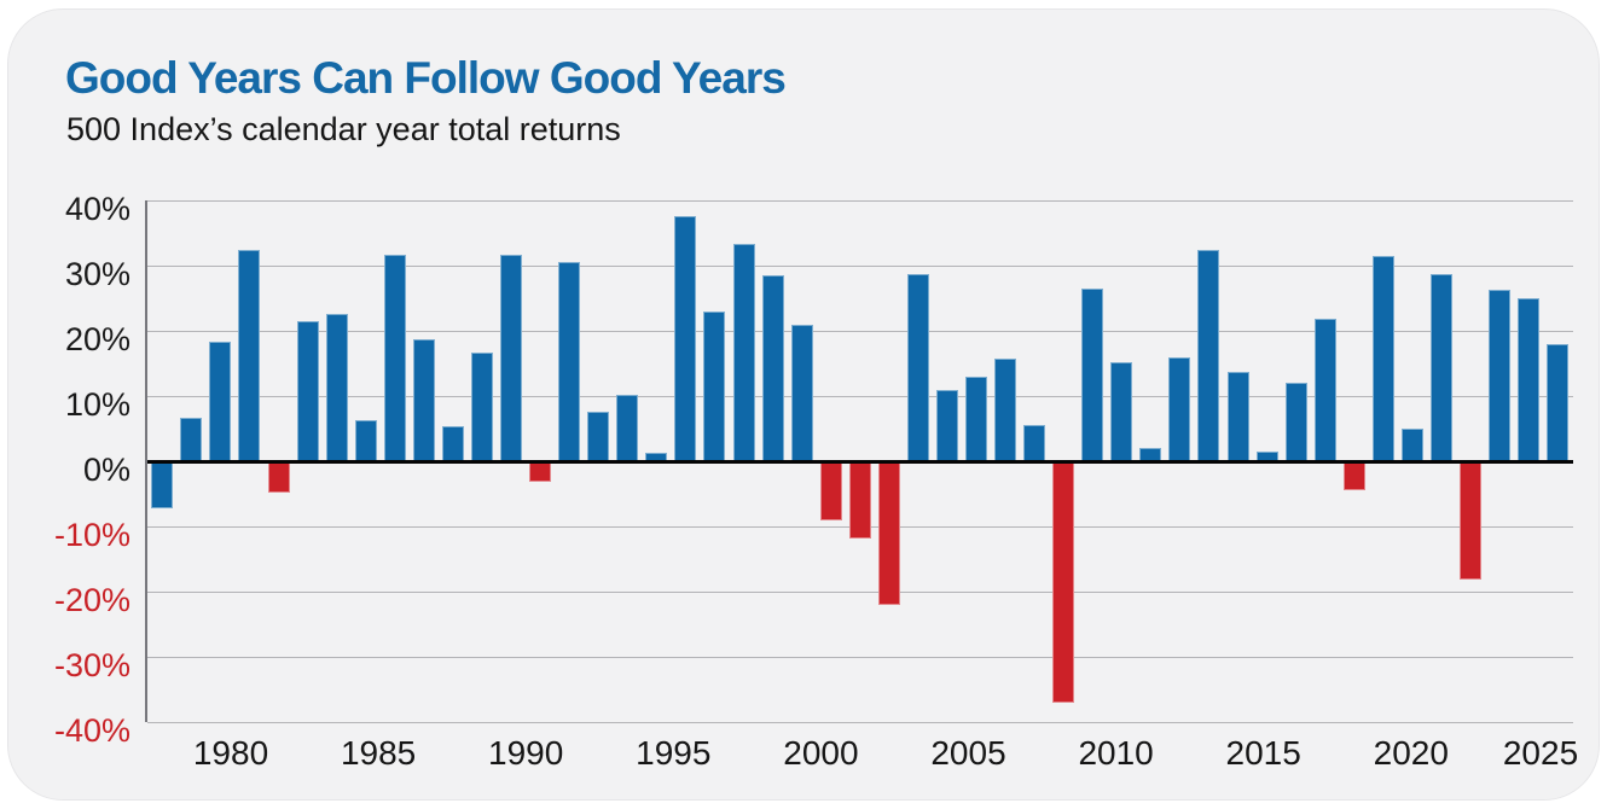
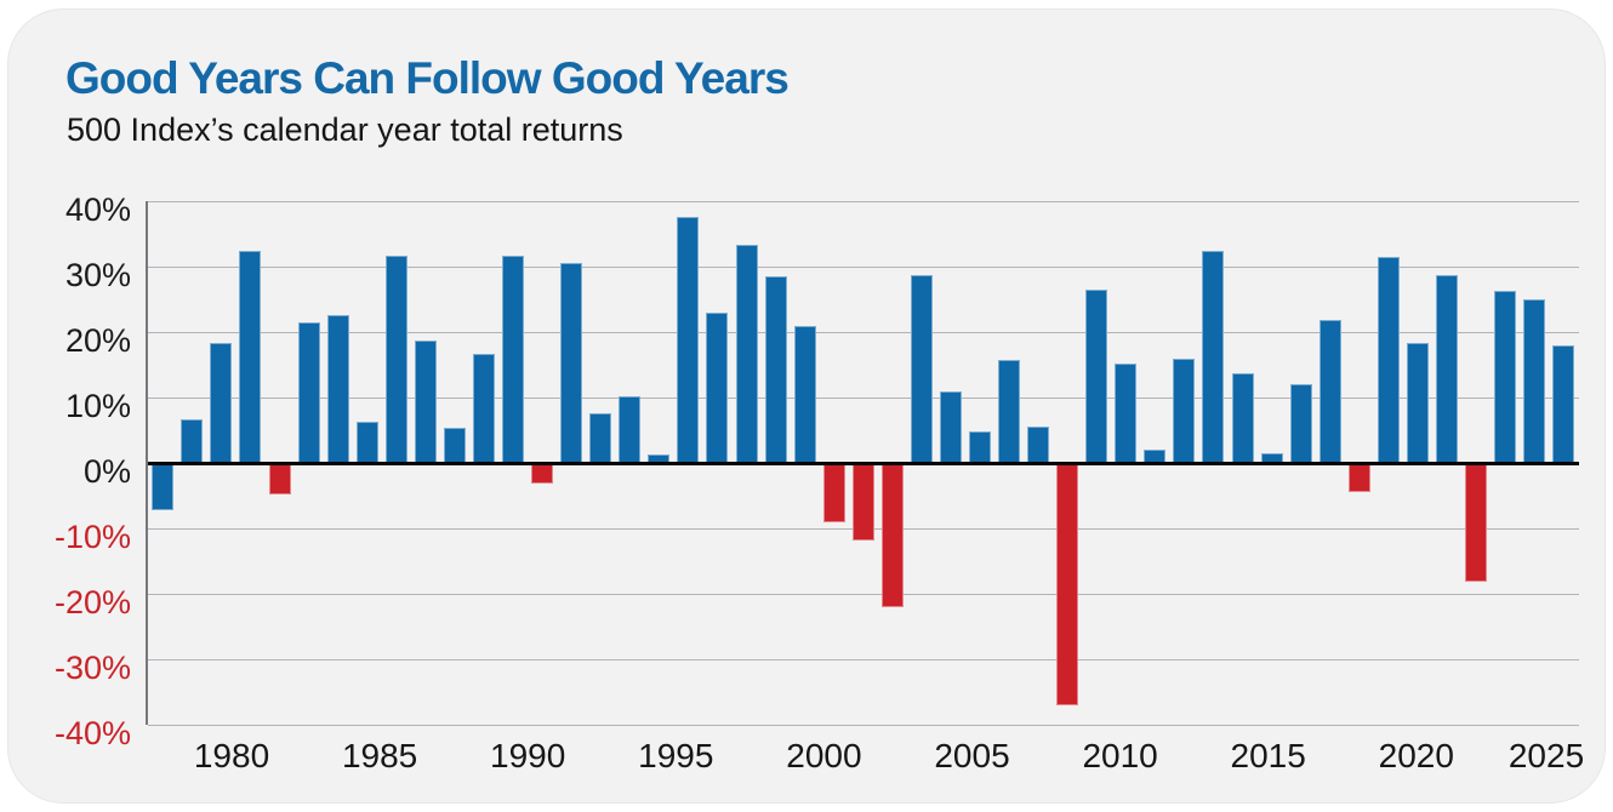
2005: 13% -> 5%
2020: 5% -> 18%
